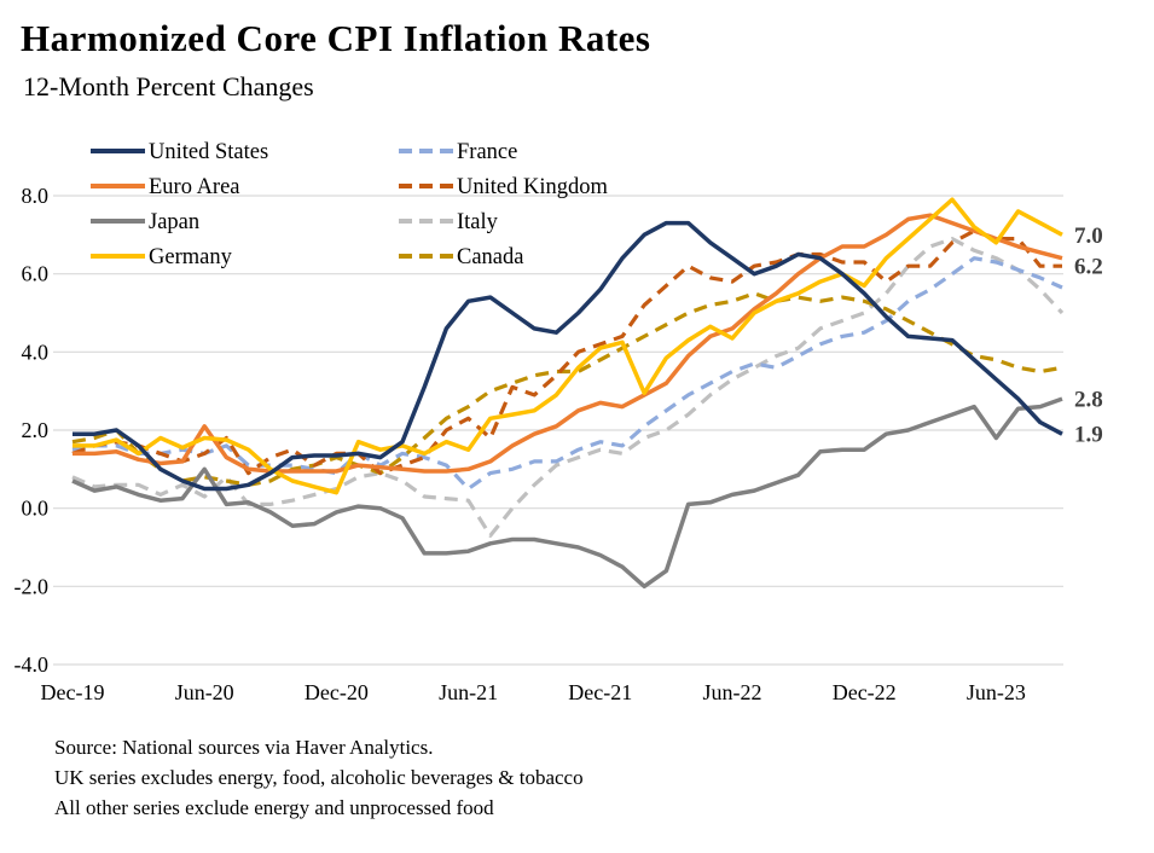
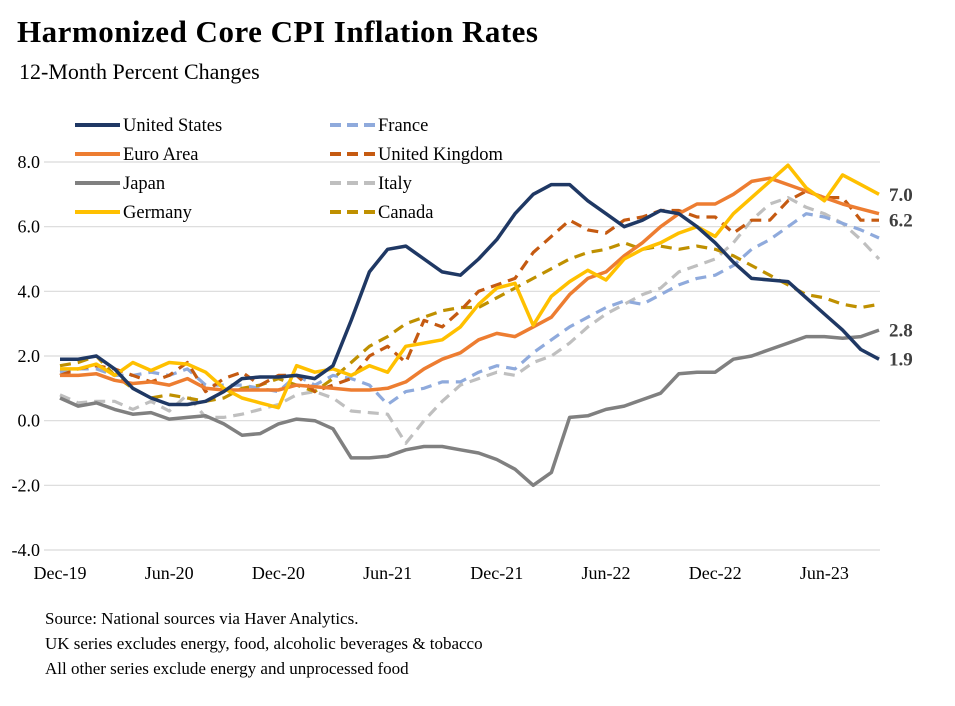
Euro Area/Jun-20: 2.1 -> 1.1
Japan/Jun-20: 1.0 -> 0.1
Japan/Jun-23: 1.8 -> 2.6
